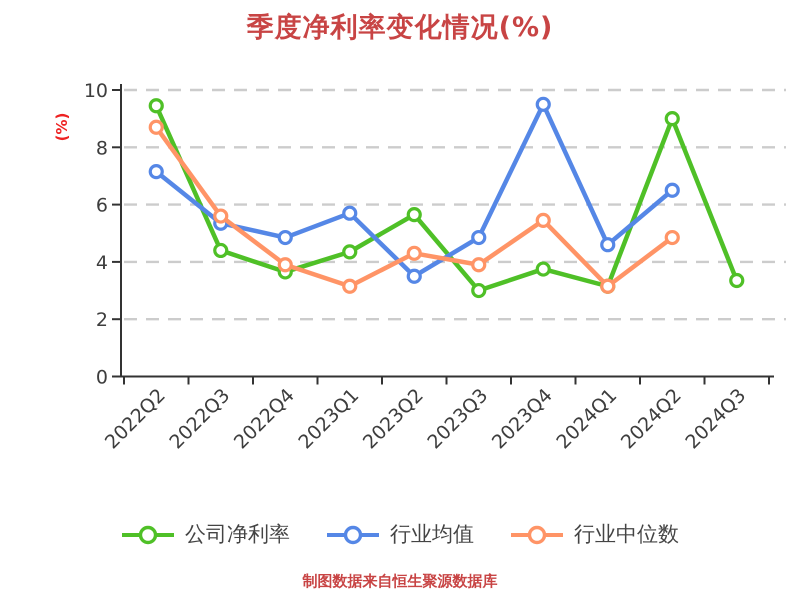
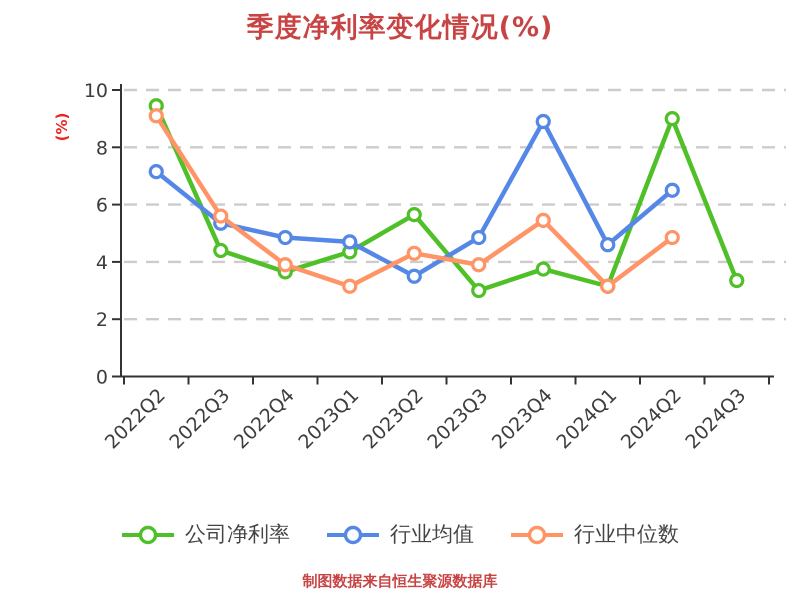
行业中位数/2022Q2: 8.7 -> 9.1
行业均值/2023Q1: 5.7 -> 4.7
行业均值/2023Q4: 9.5 -> 8.9
